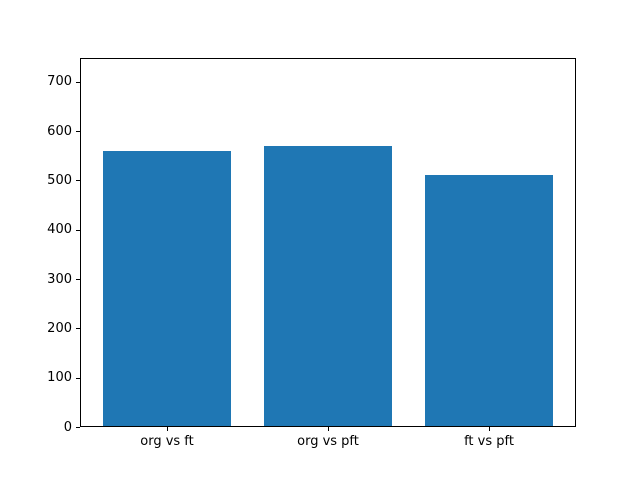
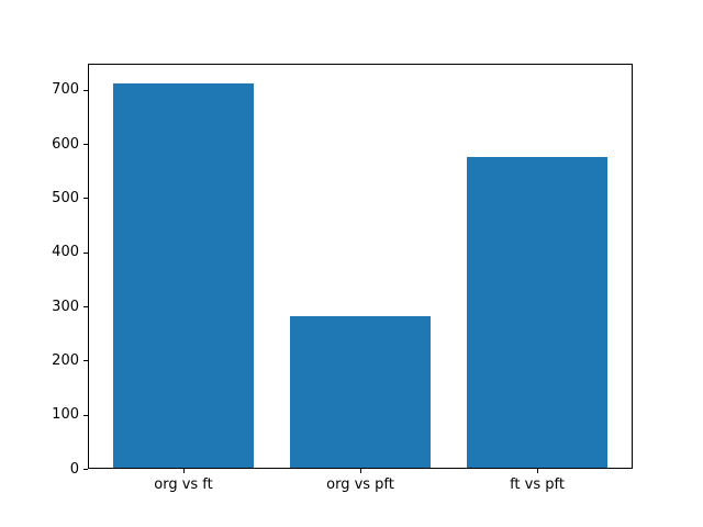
org vs ft: 560 -> 710
org vs pft: 570 -> 280
ft vs pft: 510 -> 580
